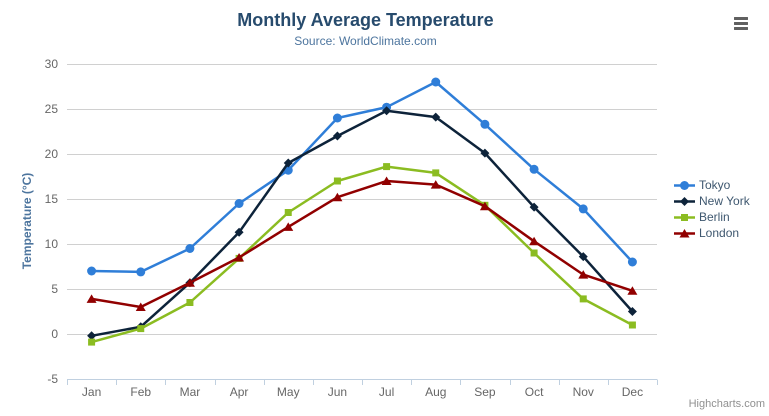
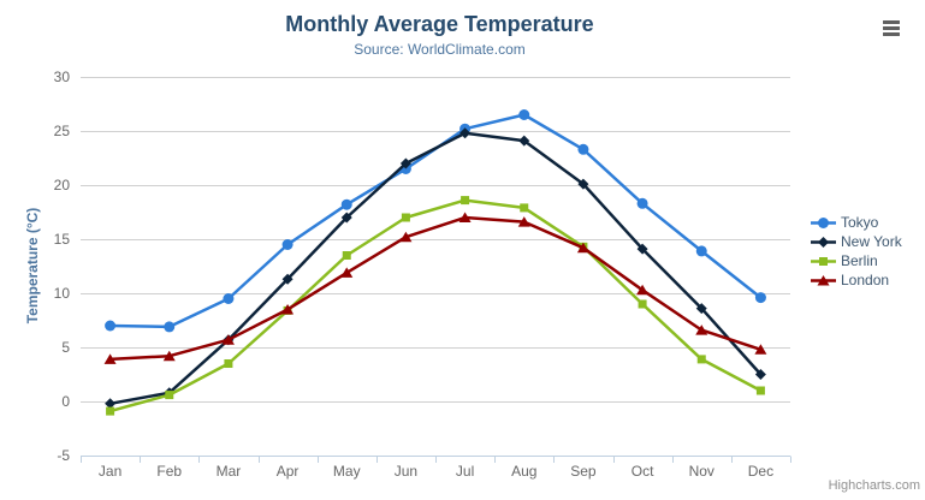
London/Feb: 3 -> 4
New York/May: 19 -> 17
Tokyo/Jun: 24 -> 22
Tokyo/Aug: 28 -> 26
Tokyo/Dec: 8 -> 10
